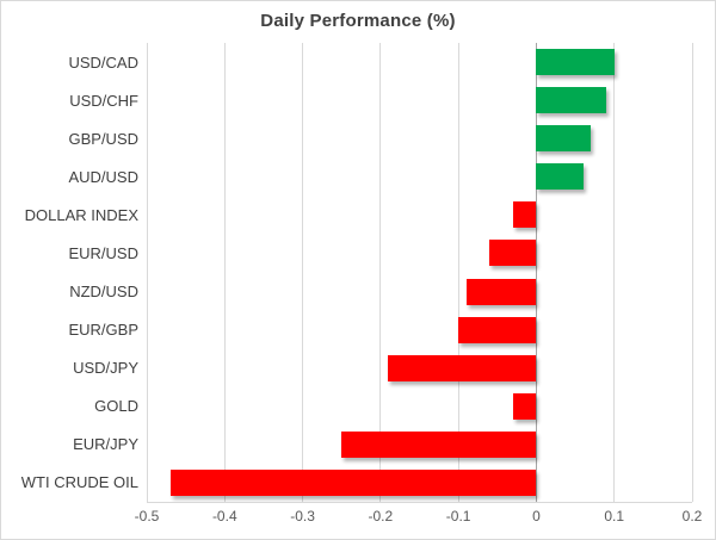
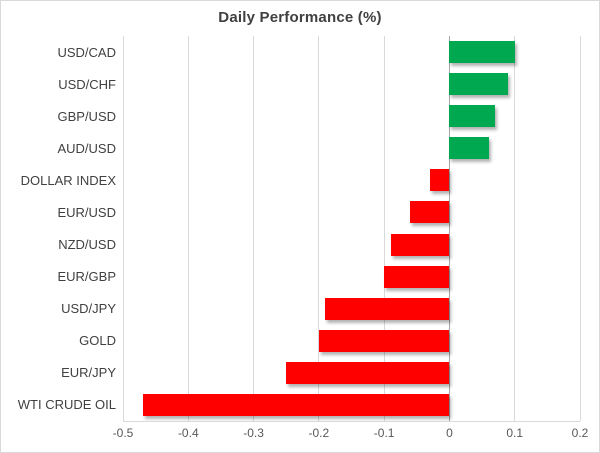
GOLD: -0.03 -> -0.20
